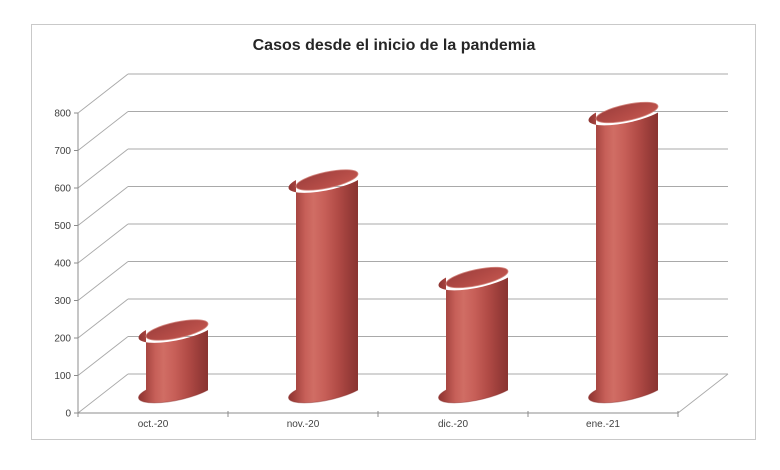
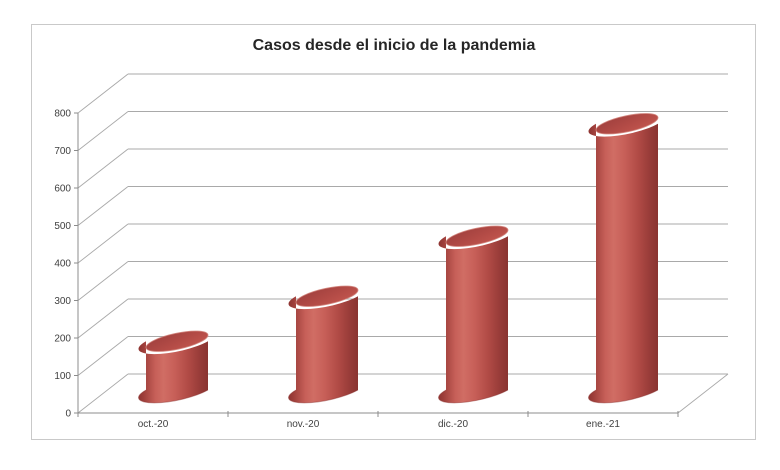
oct.-20: 160 -> 130
nov.-20: 560 -> 250
dic.-20: 300 -> 410
ene.-21: 740 -> 710
